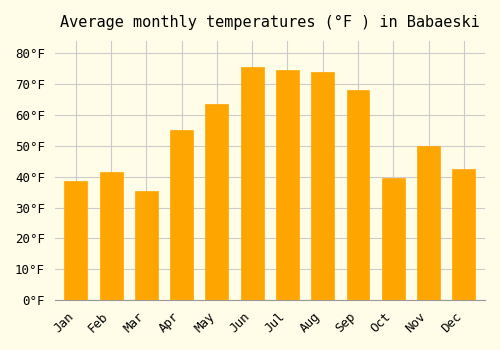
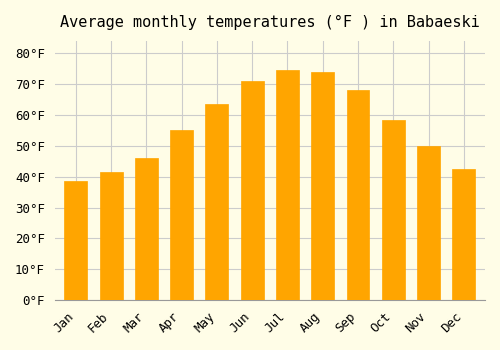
Mar: 35.5°F -> 46.0°F
Jun: 75.5°F -> 71.0°F
Oct: 39.5°F -> 58.5°F
